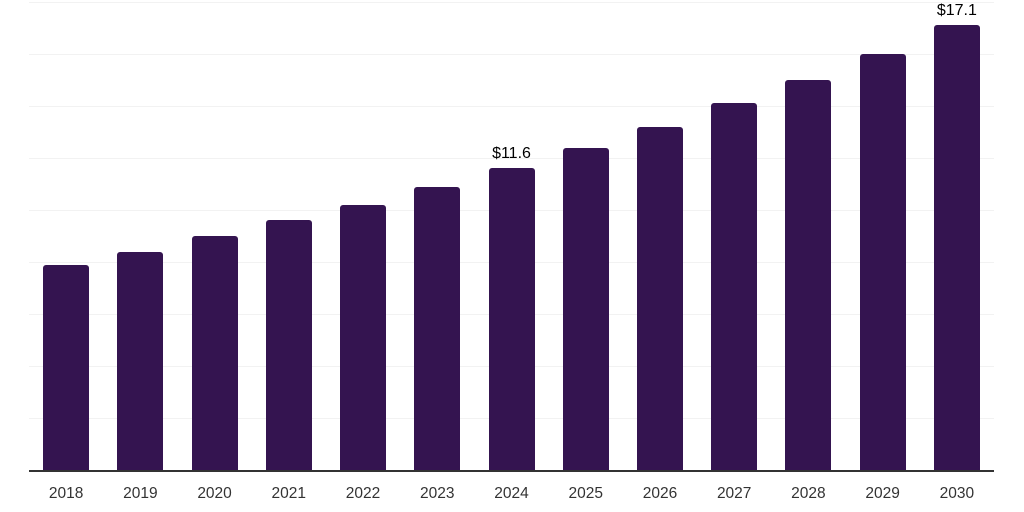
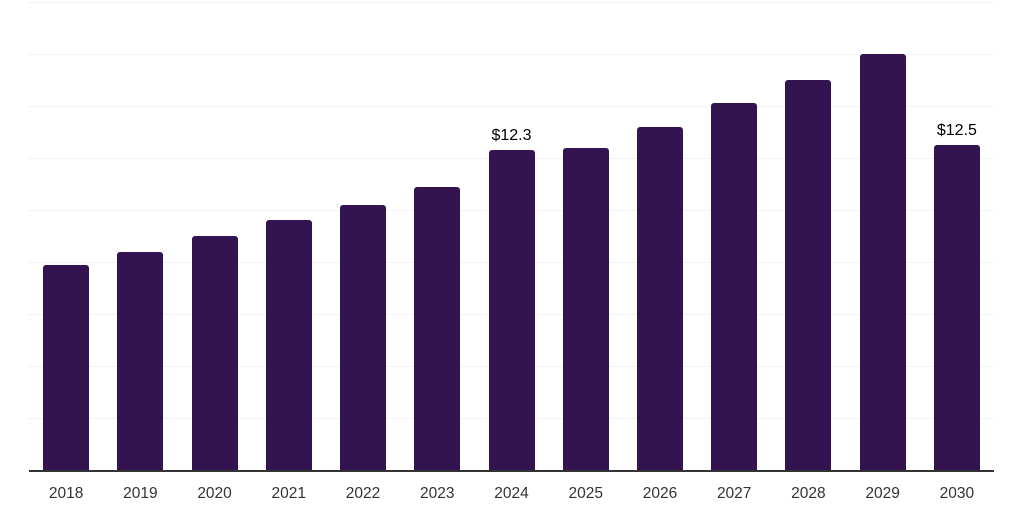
2024: $11.6 -> $12.3
2030: $17.1 -> $12.5
